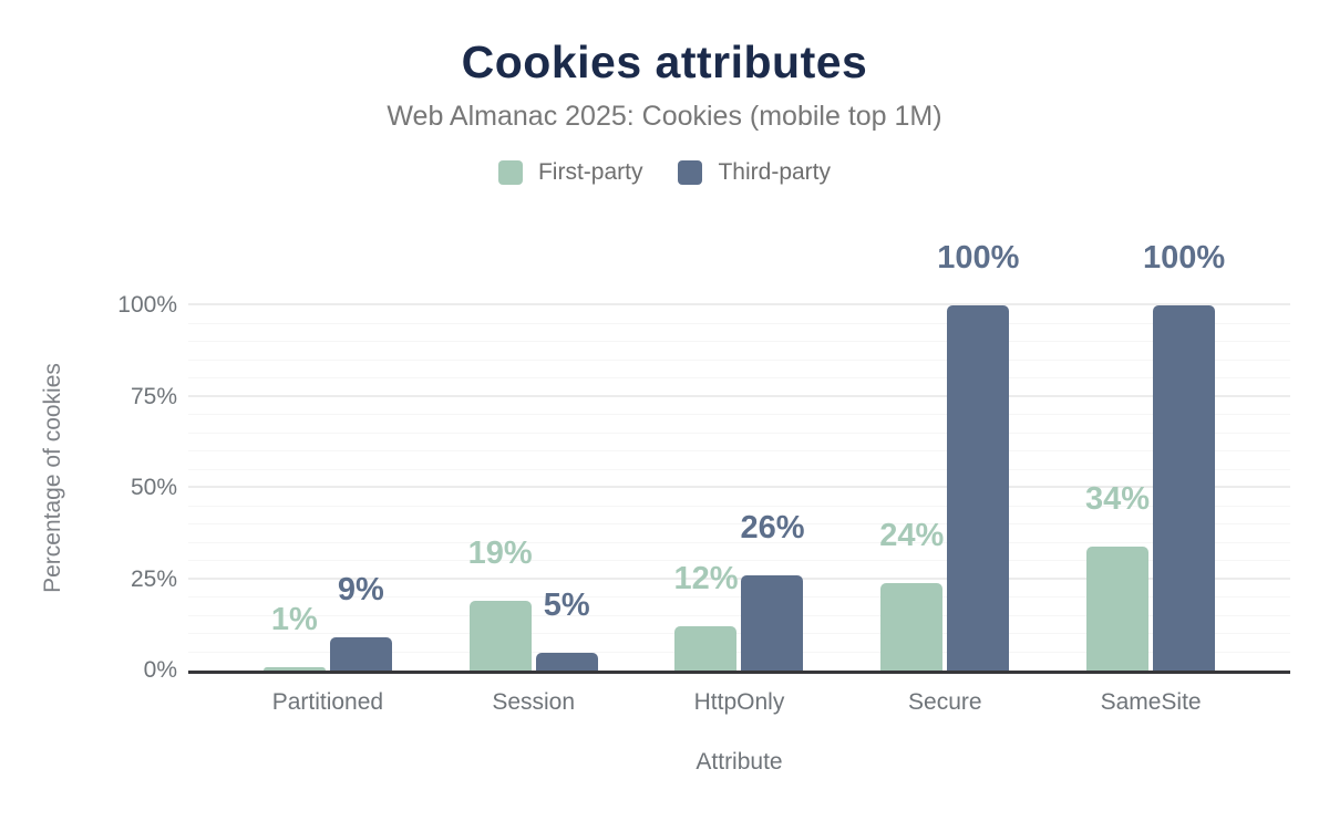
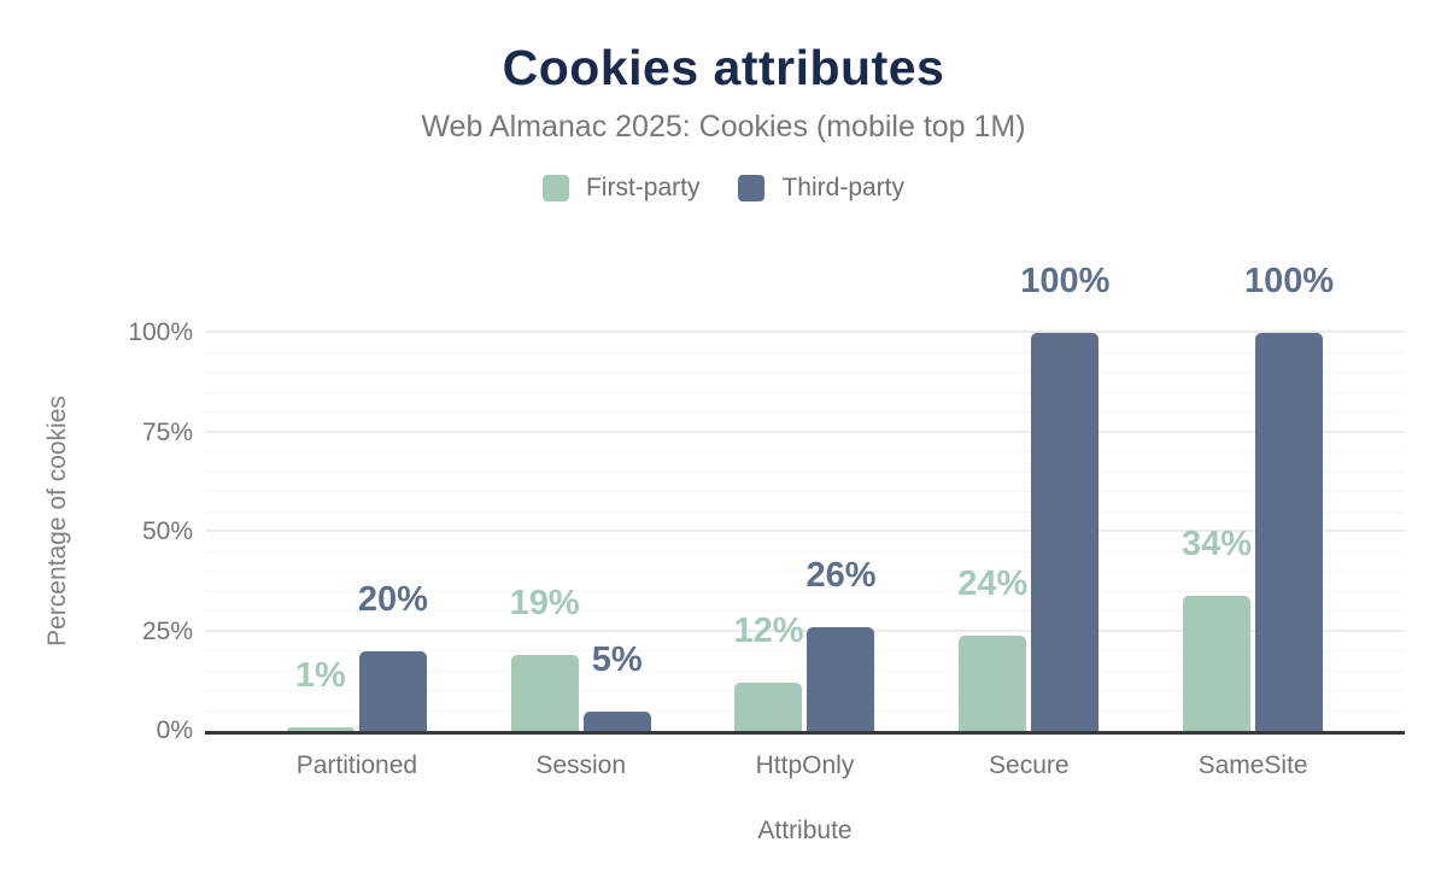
Third-party/Partitioned: 9% -> 20%
